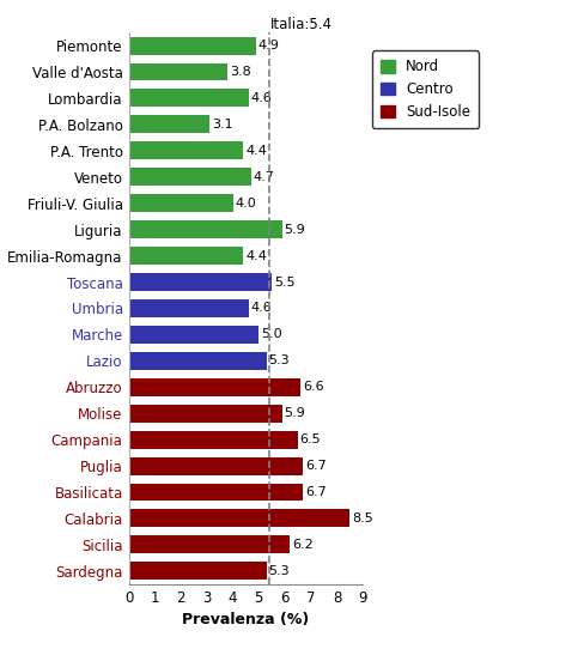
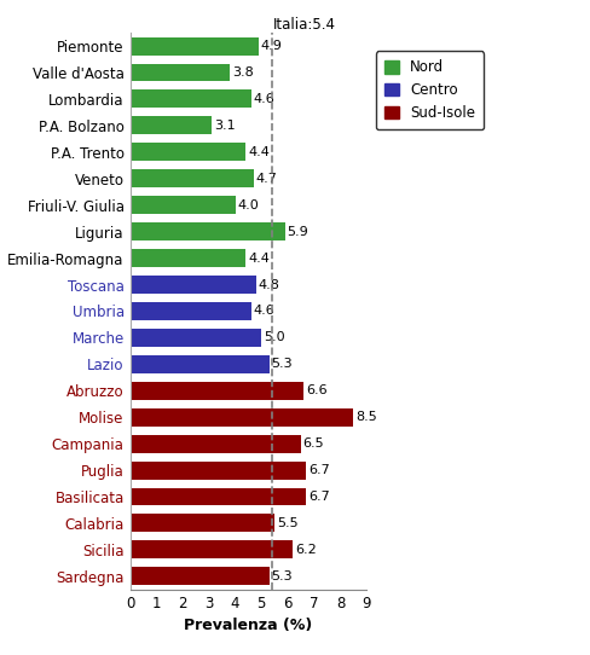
Toscana: 5.5 -> 4.8
Molise: 5.9 -> 8.5
Calabria: 8.5 -> 5.5
